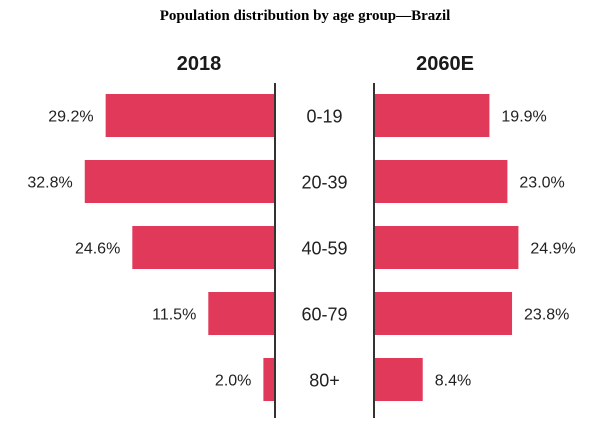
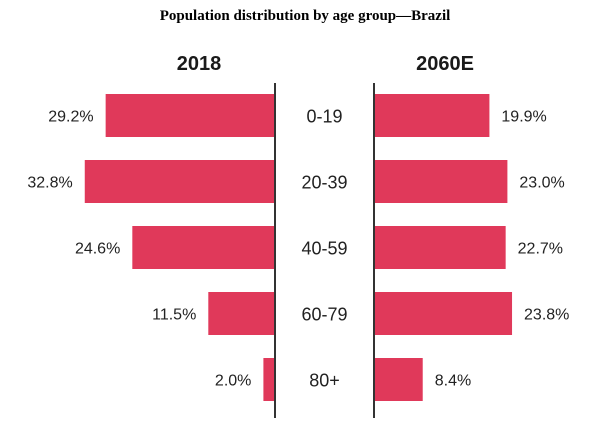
2060E/40-59: 24.9% -> 22.7%
